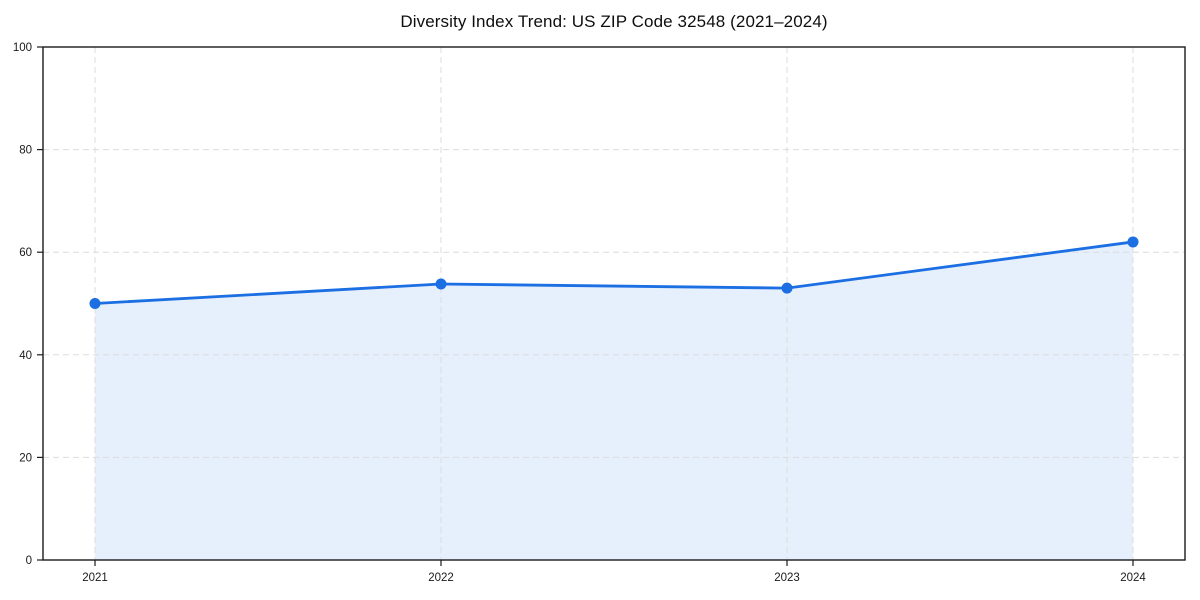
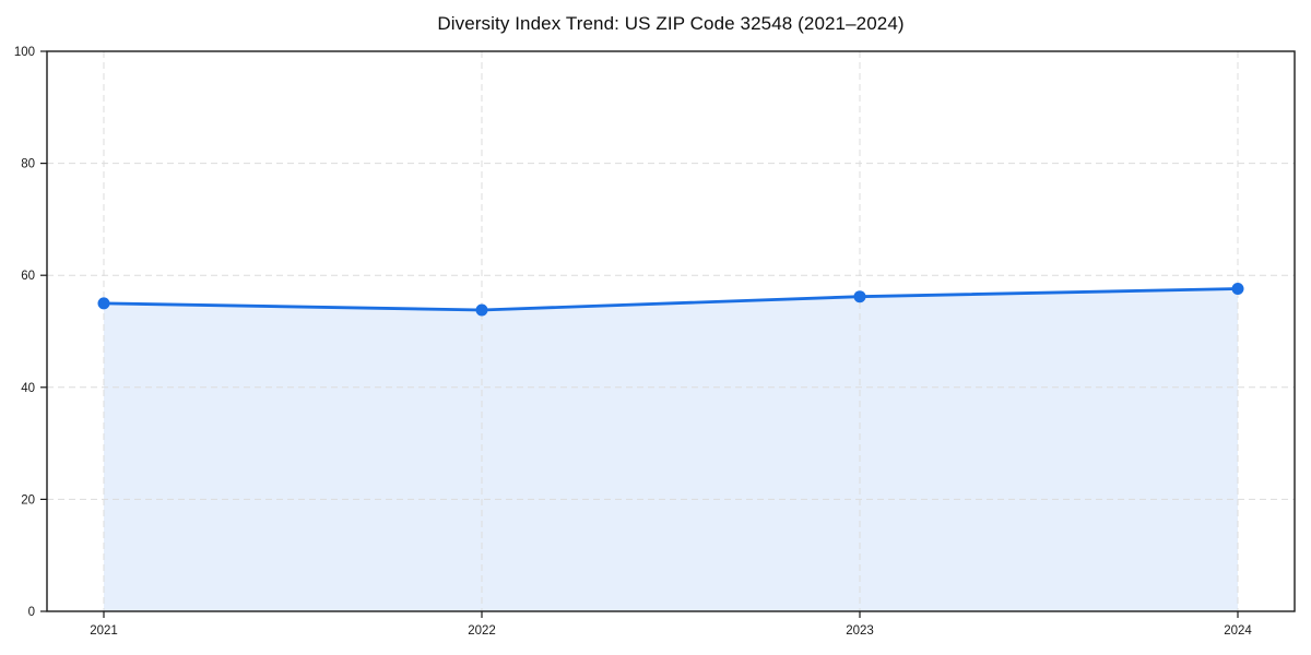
2021: 50 -> 55
2023: 53 -> 56
2024: 62 -> 58
